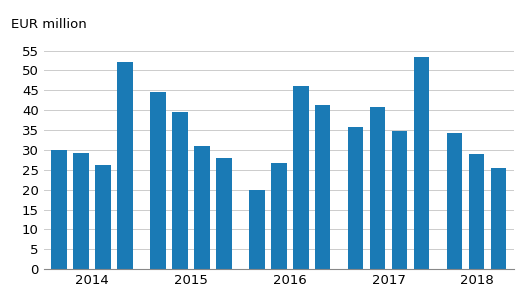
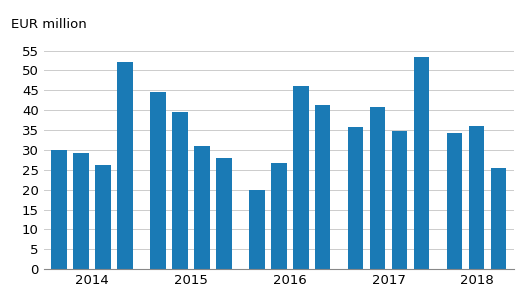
2018: 29.0 -> 36.0
